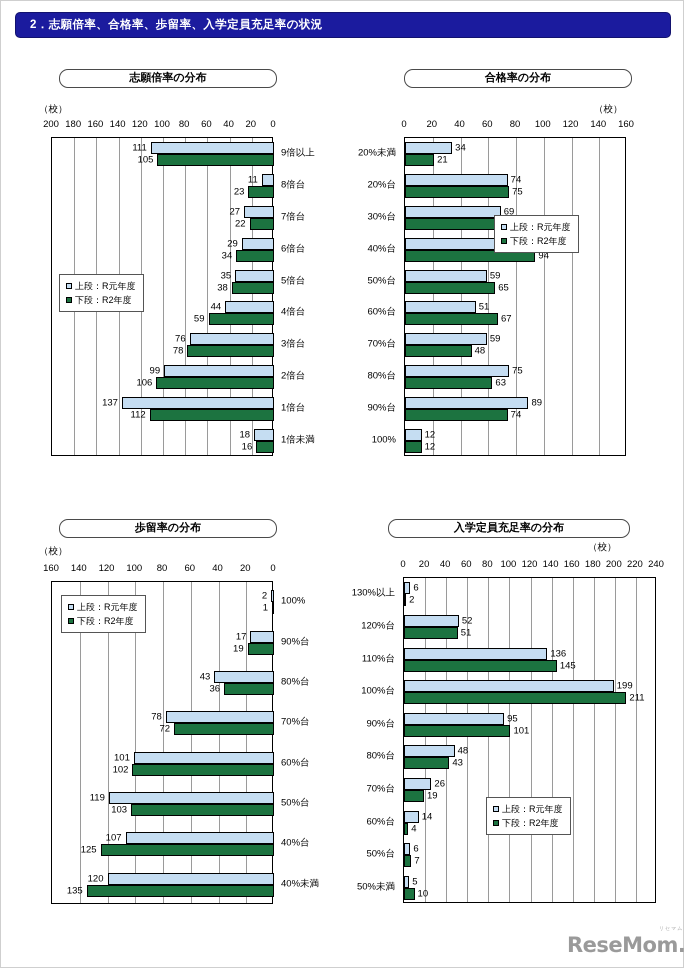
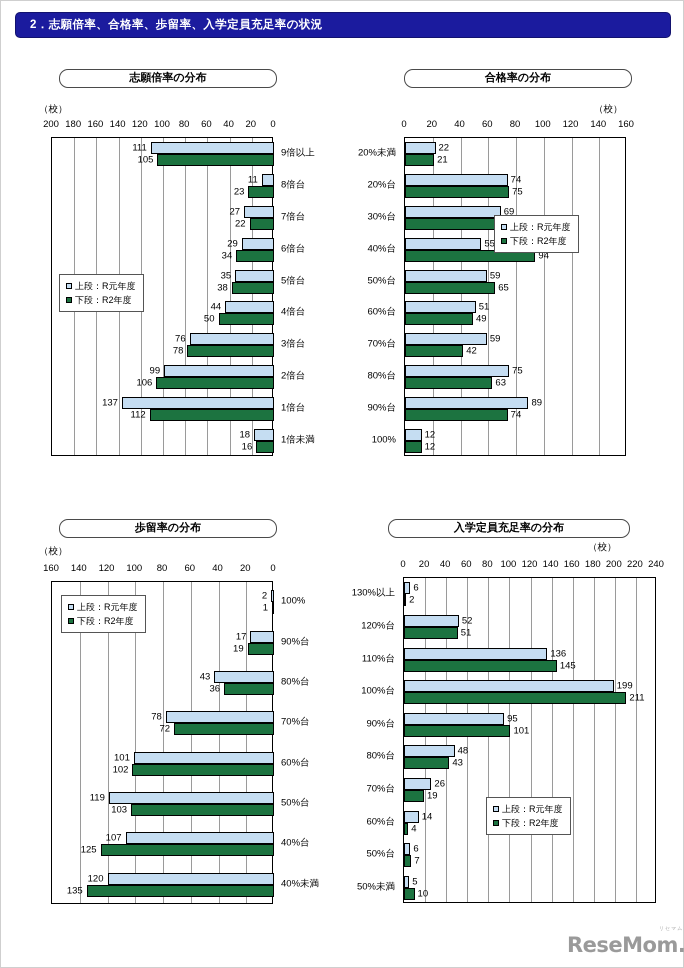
志願倍率の分布/下段：R2年度/4倍台: 59 -> 50
合格率の分布/上段：R元年度/20%未満: 34 -> 22
合格率の分布/上段：R元年度/40%台: 65 -> 55
合格率の分布/下段：R2年度/60%台: 67 -> 49
合格率の分布/下段：R2年度/70%台: 48 -> 42
